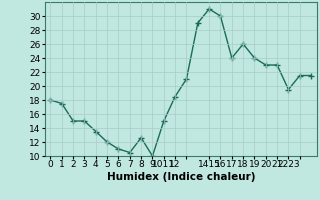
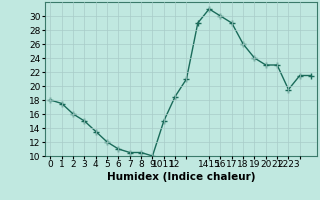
2: 15.0 -> 16.0
8: 12.6 -> 10.5
17: 24.0 -> 29.0
